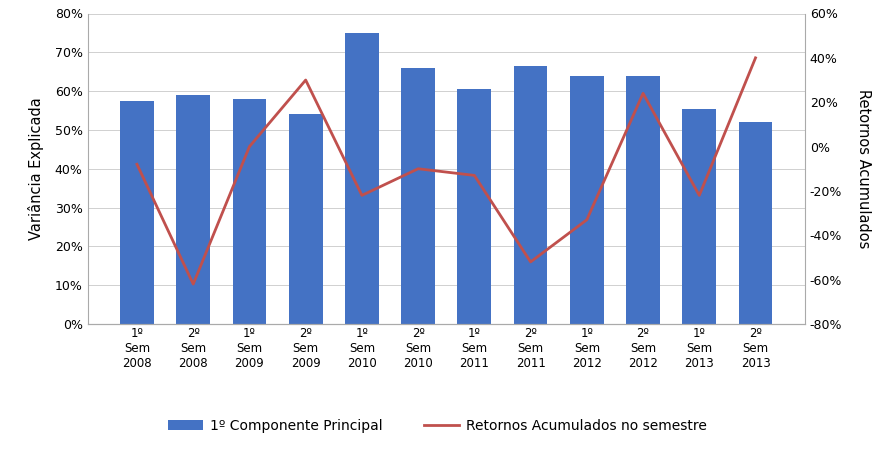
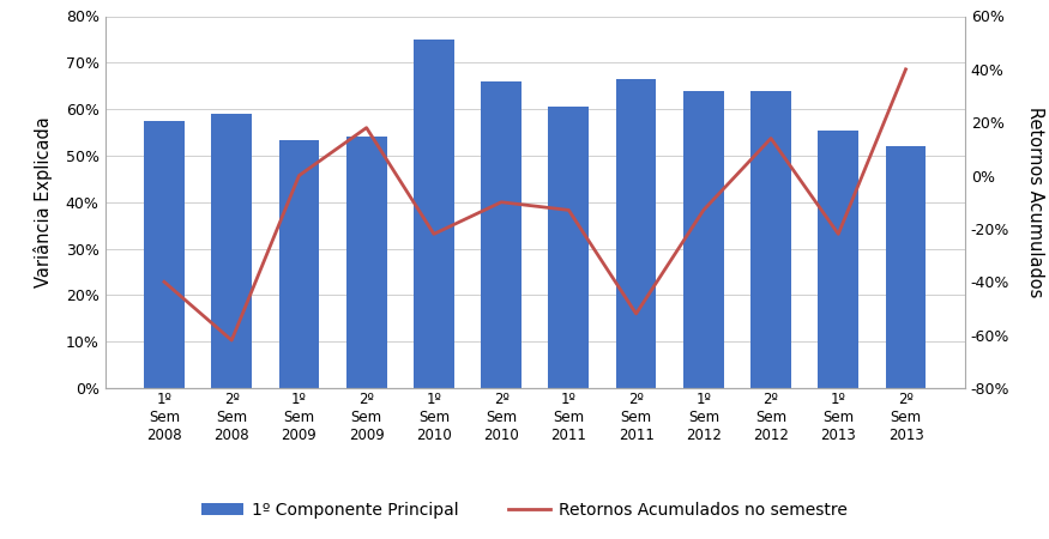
Retornos Acumulados no semestre/1º Sem 2008: -8% -> -40%
1º Componente Principal/1º Sem 2009: 58.0% -> 53.3%
Retornos Acumulados no semestre/2º Sem 2009: 30% -> 18%
Retornos Acumulados no semestre/1º Sem 2012: -33% -> -13%
Retornos Acumulados no semestre/2º Sem 2012: 24% -> 14%
